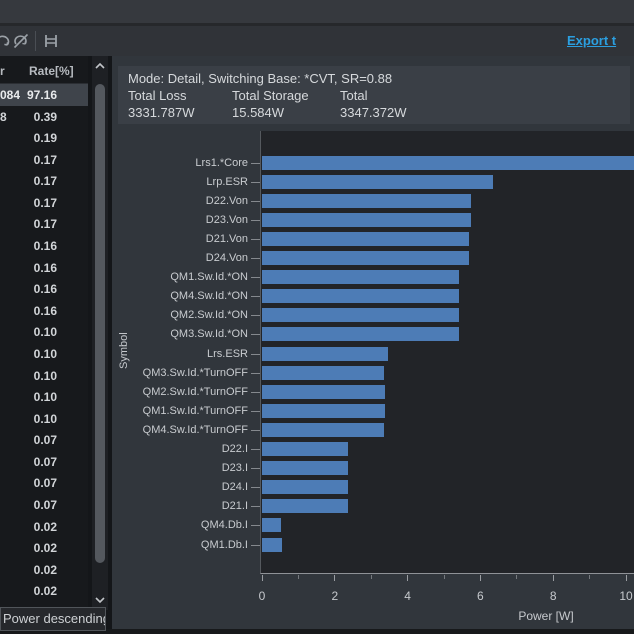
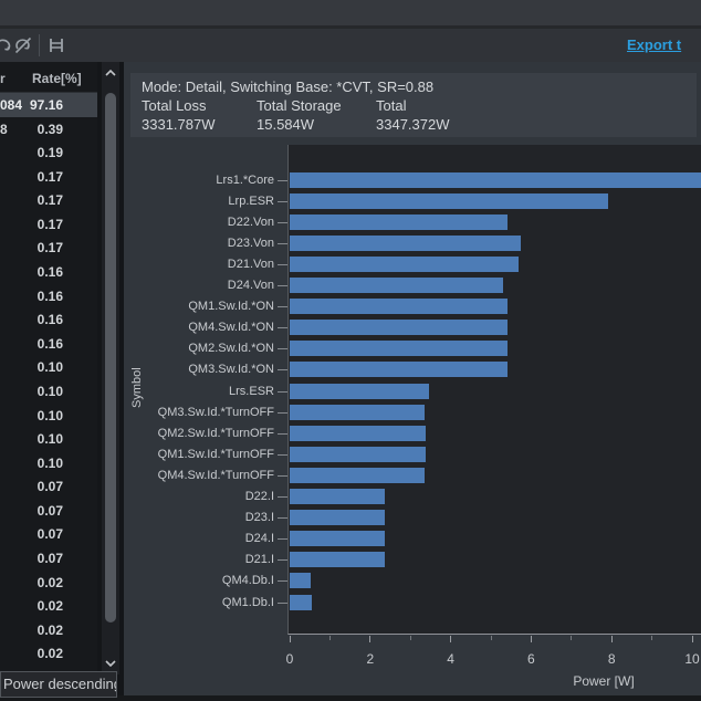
Lrp.ESR: 6.3 -> 7.9
D22.Von: 5.8 -> 5.4
D24.Von: 5.7 -> 5.3
